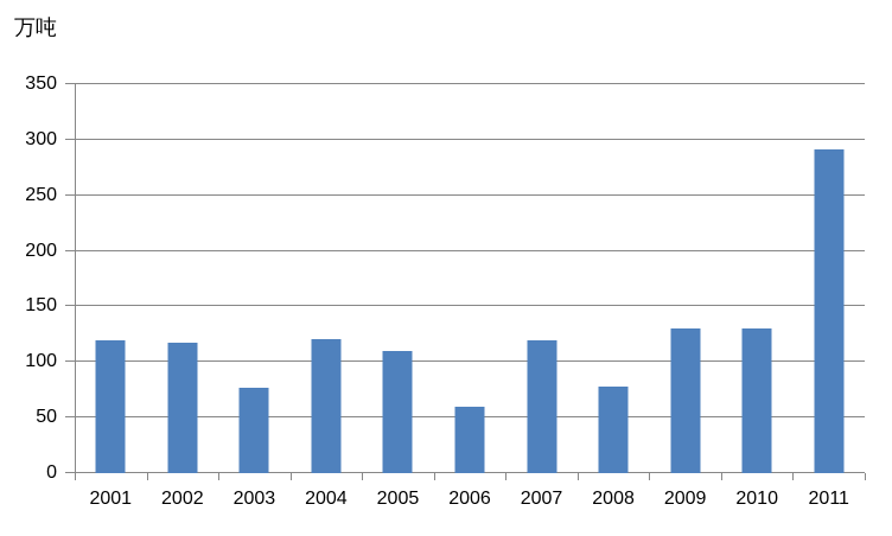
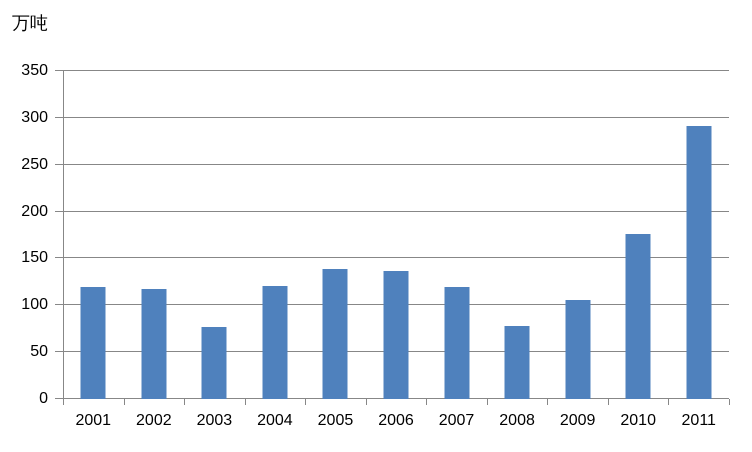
2005: 110 -> 140
2006: 60 -> 140
2009: 130 -> 110
2010: 130 -> 180
